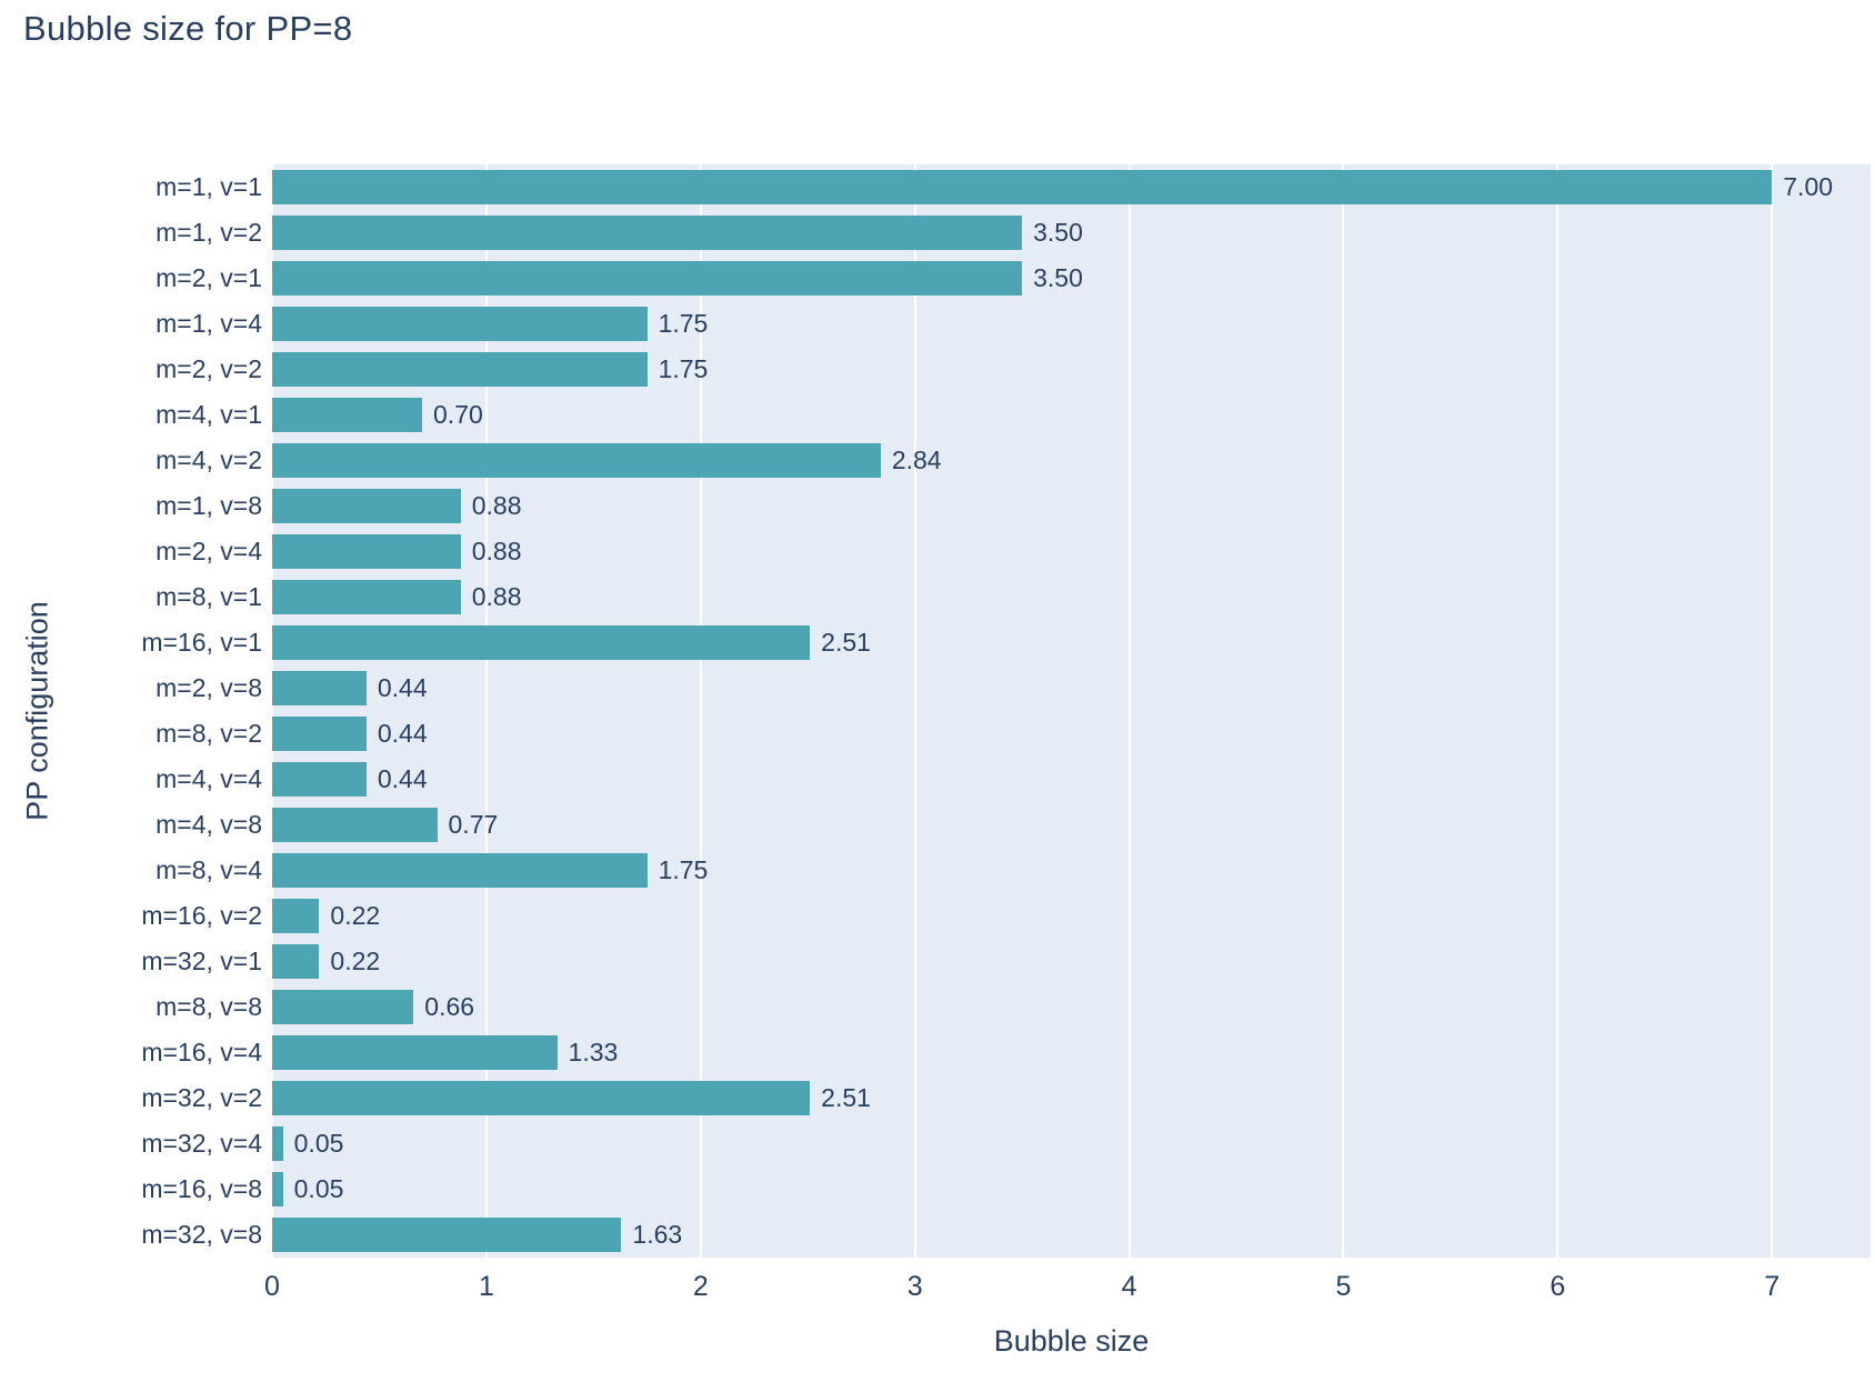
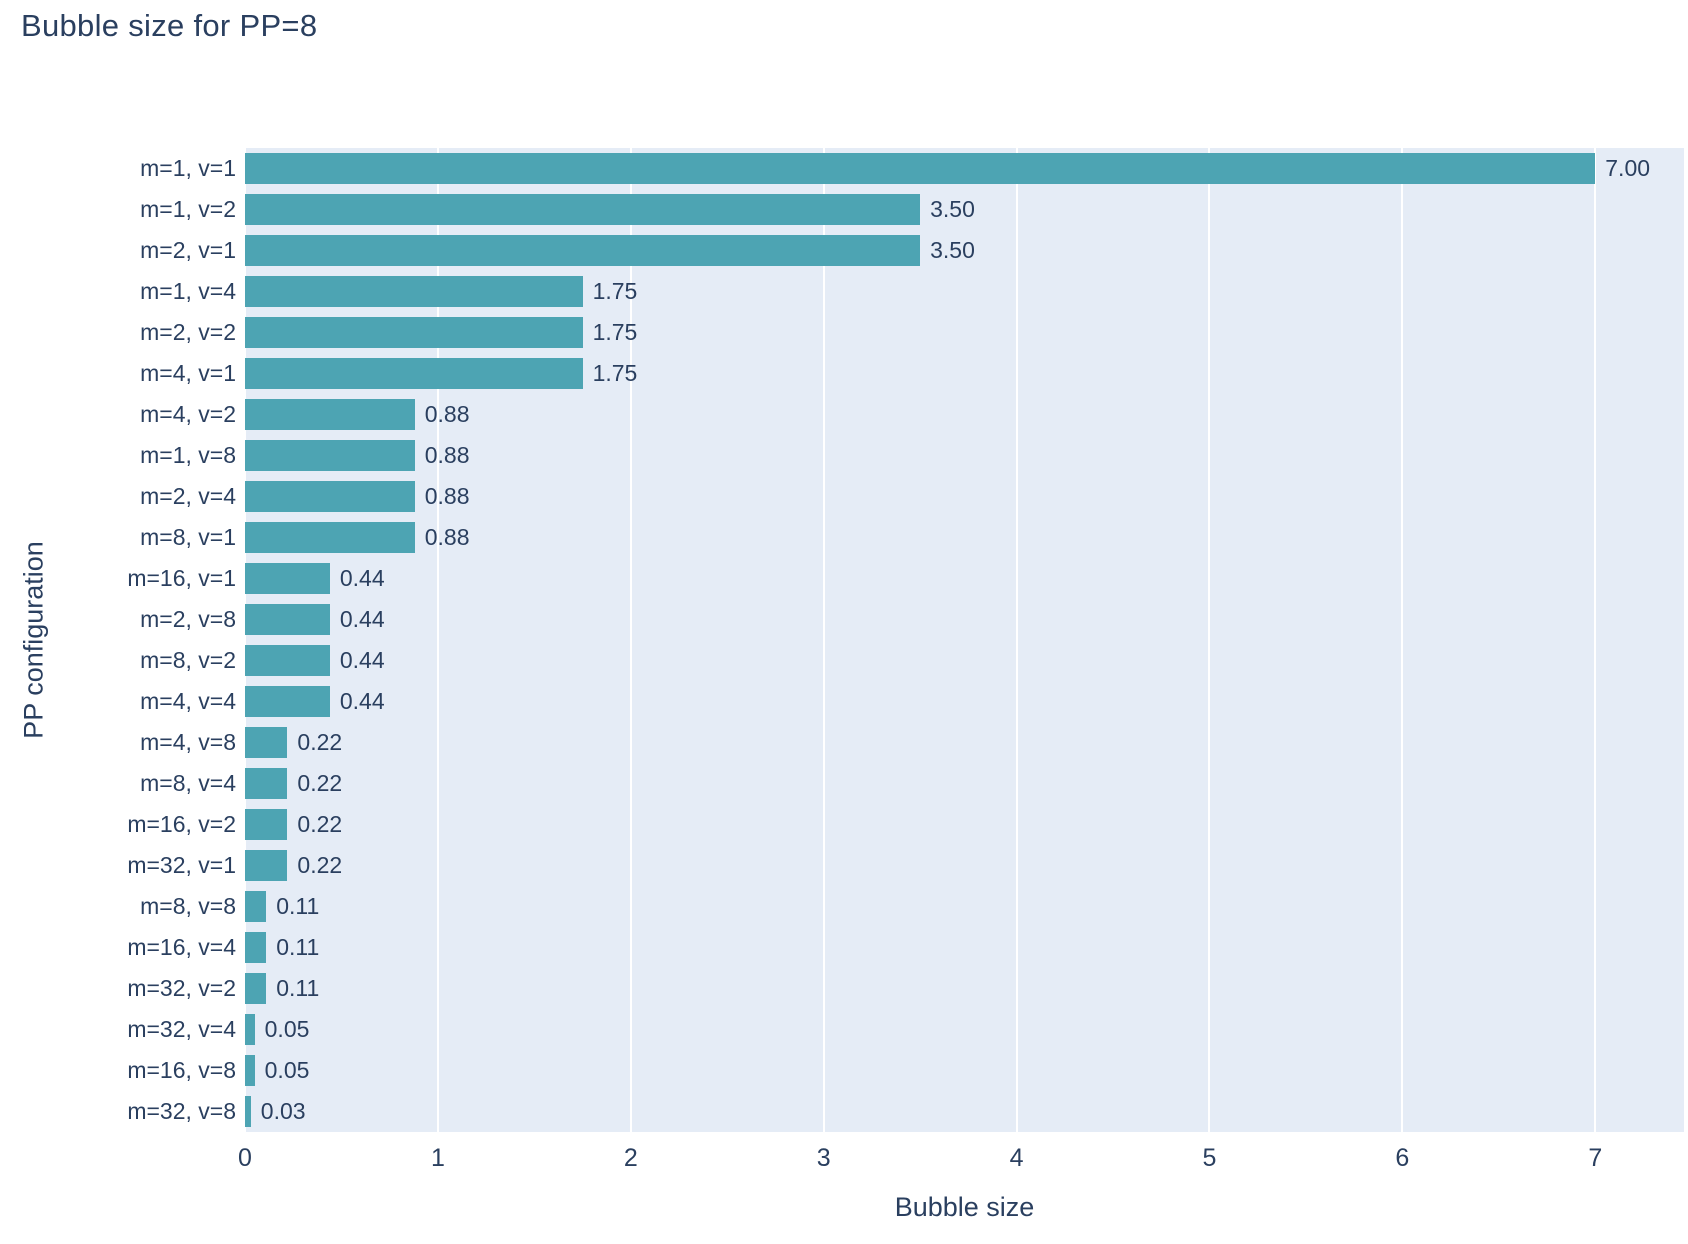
m=4, v=1: 0.70 -> 1.75
m=4, v=2: 2.84 -> 0.88
m=16, v=1: 2.51 -> 0.44
m=4, v=8: 0.77 -> 0.22
m=8, v=4: 1.75 -> 0.22
m=8, v=8: 0.66 -> 0.11
m=16, v=4: 1.33 -> 0.11
m=32, v=2: 2.51 -> 0.11
m=32, v=8: 1.63 -> 0.03
